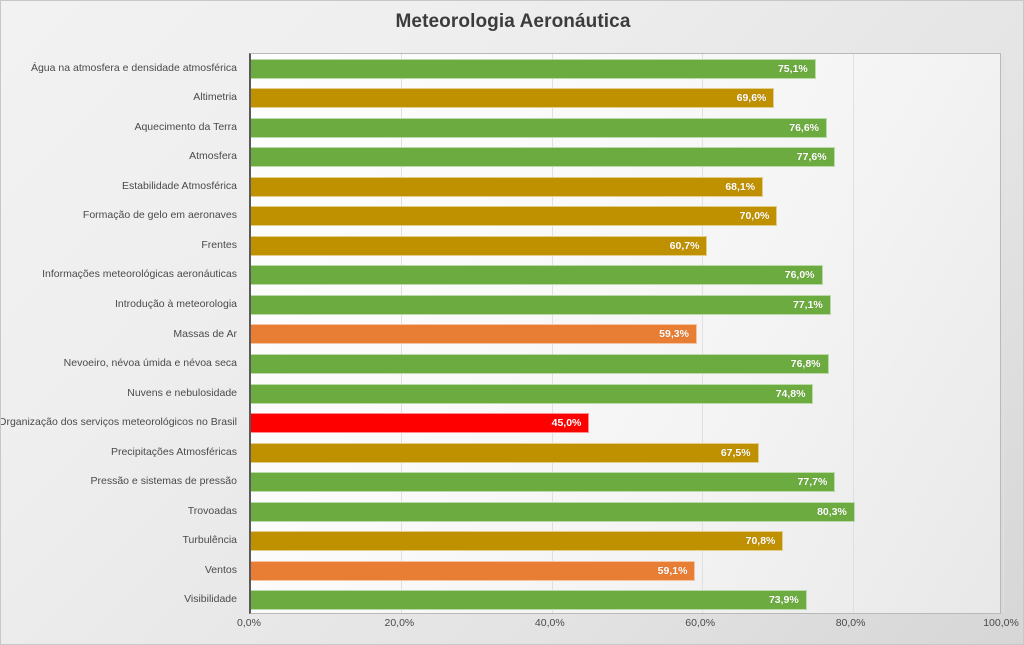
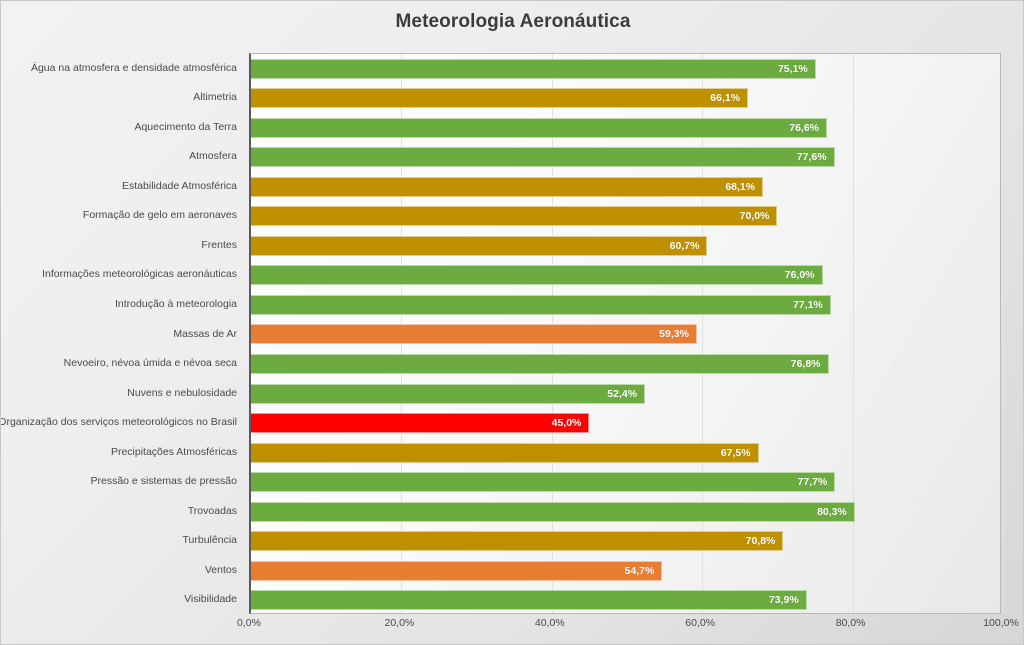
Altimetria: 69,6% -> 66,1%
Nuvens e nebulosidade: 74,8% -> 52,4%
Ventos: 59,1% -> 54,7%
